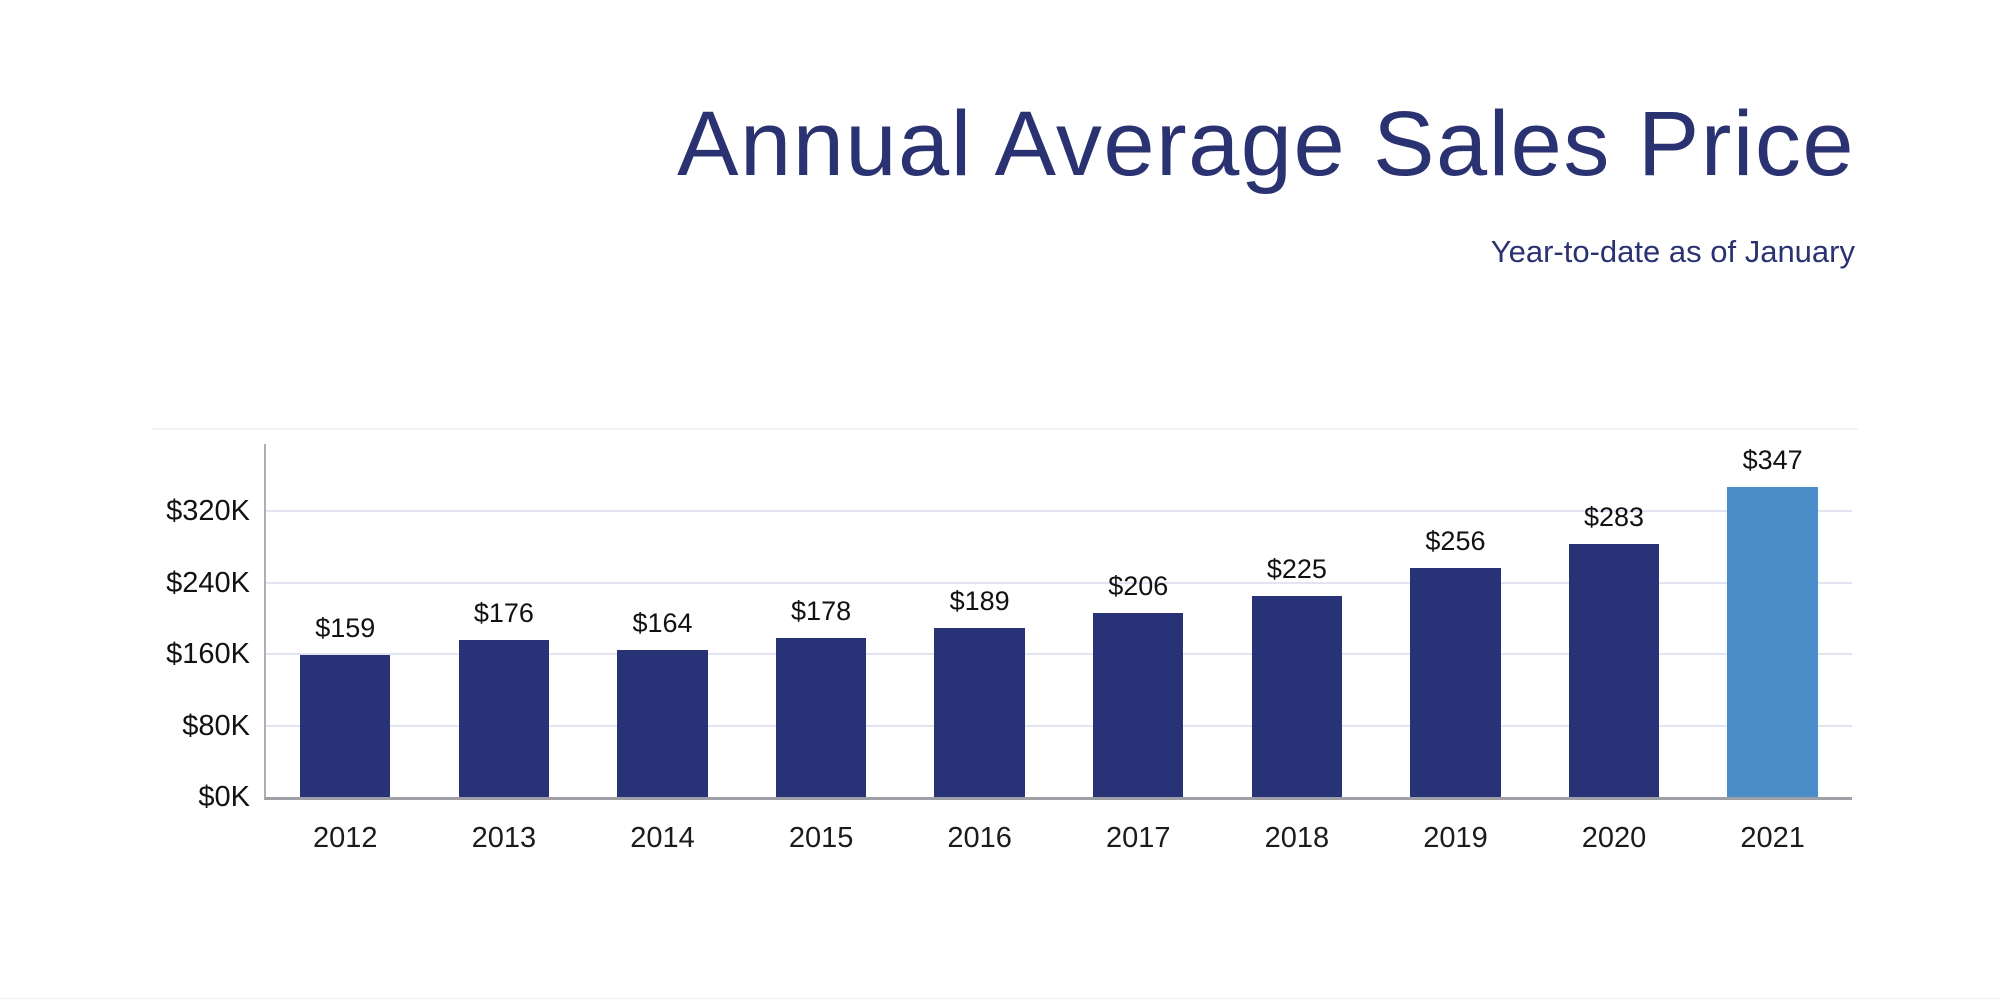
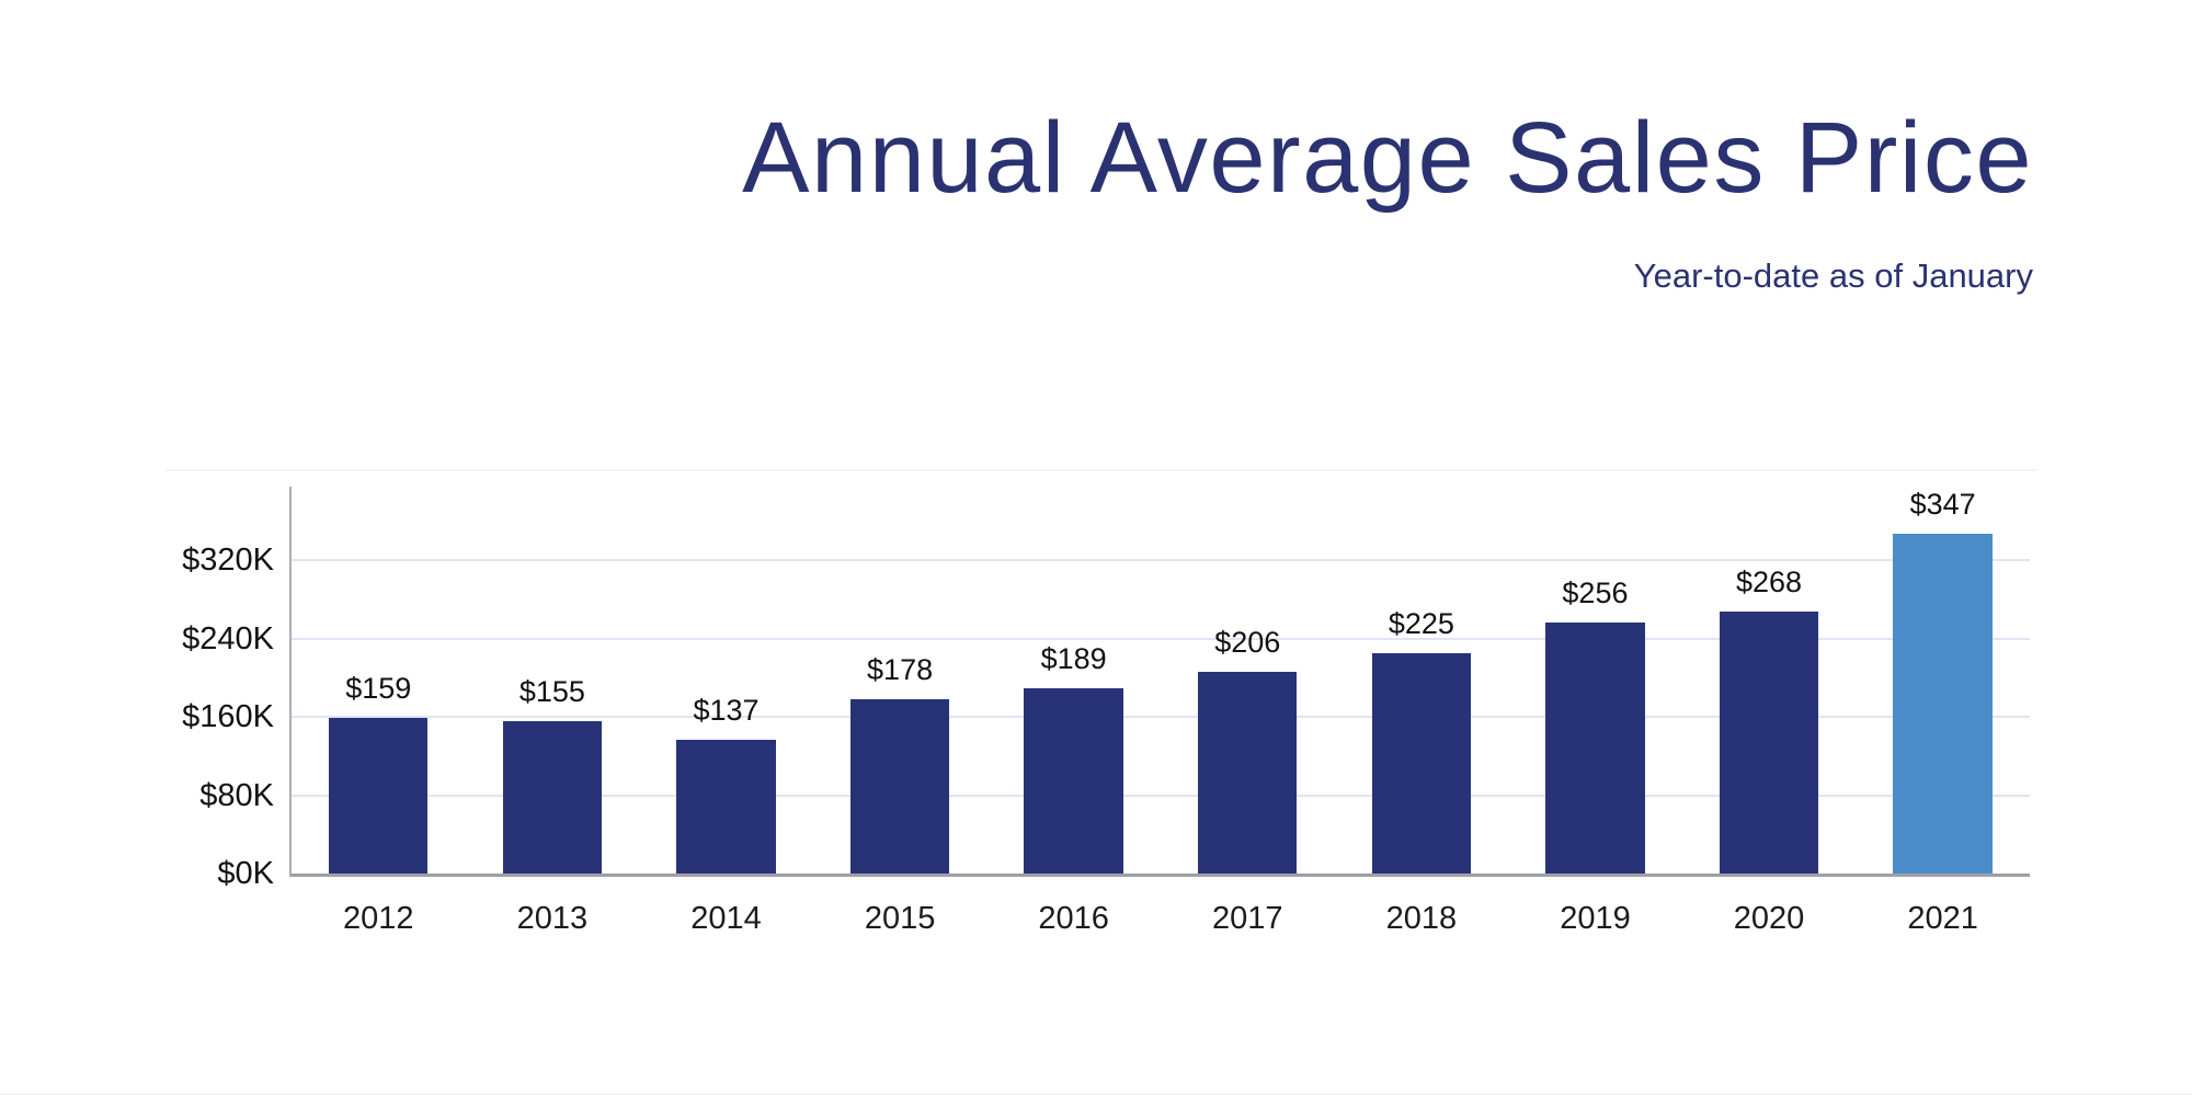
2013: $176 -> $155
2014: $164 -> $137
2020: $283 -> $268
